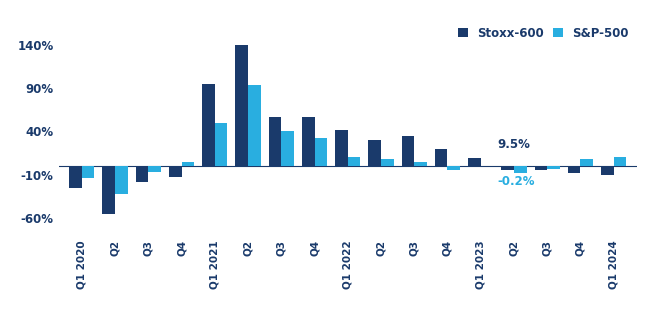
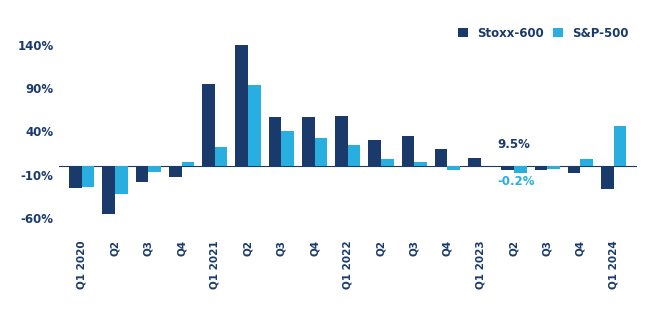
S&P-500/Q1 2020: -14% -> -24%
S&P-500/Q1 2021: 50% -> 22%
Stoxx-600/Q1 2022: 42% -> 58%
S&P-500/Q1 2022: 10% -> 24%
Stoxx-600/Q1 2024: -10% -> -26%
S&P-500/Q1 2024: 10% -> 46%
